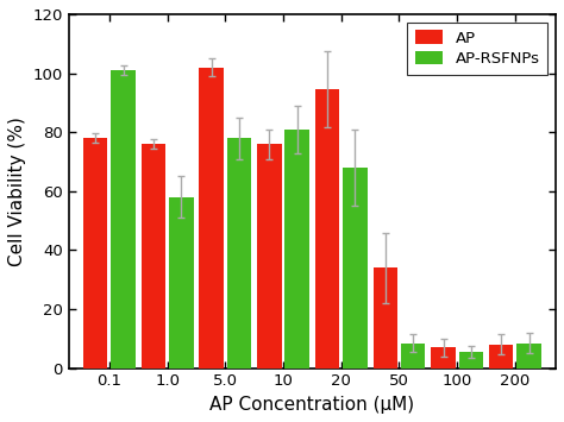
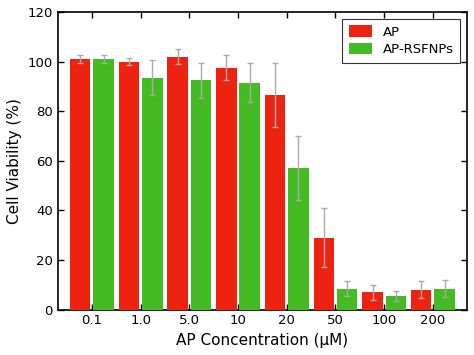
AP/0.1: 78.0 -> 101.0
AP/1.0: 76.0 -> 100.0
AP-RSFNPs/1.0: 58.0 -> 93.5
AP-RSFNPs/5.0: 78.0 -> 92.5
AP/10: 76.0 -> 97.5
AP-RSFNPs/10: 81.0 -> 91.5
AP/20: 94.5 -> 86.5
AP-RSFNPs/20: 68.0 -> 57.0
AP/50: 34.0 -> 29.0
